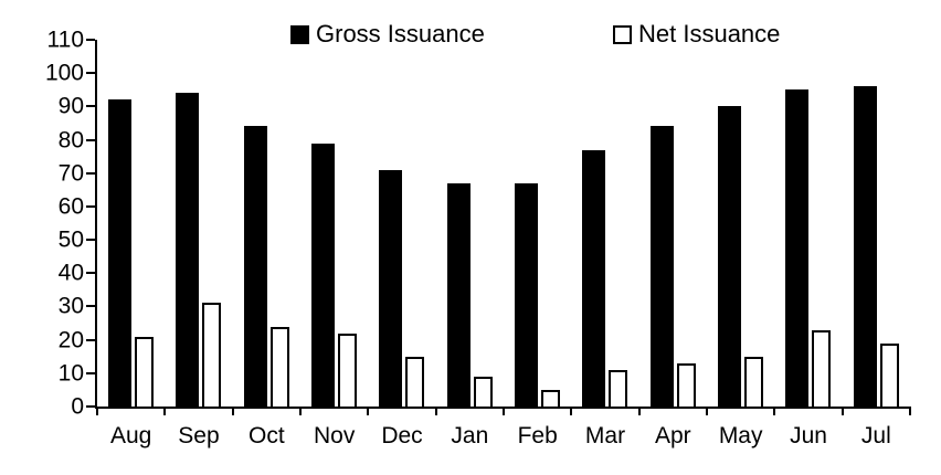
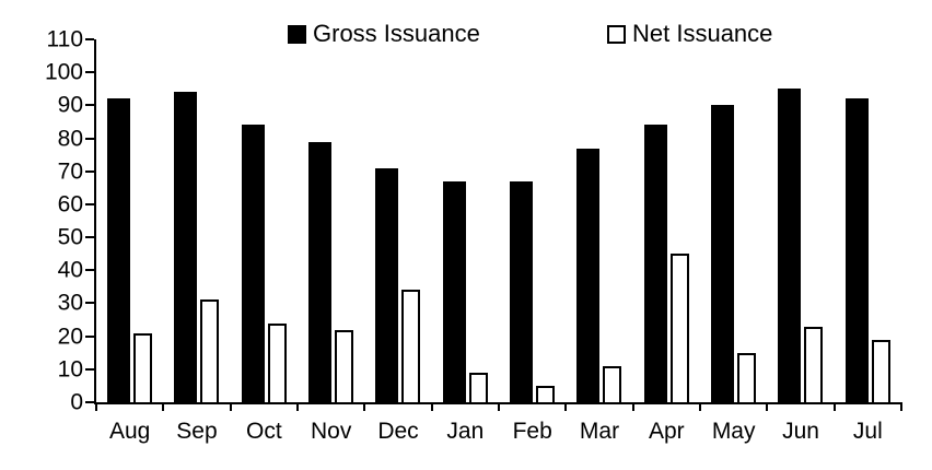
Net Issuance/Dec: 15 -> 34
Net Issuance/Apr: 13 -> 45
Gross Issuance/Jul: 96 -> 92
